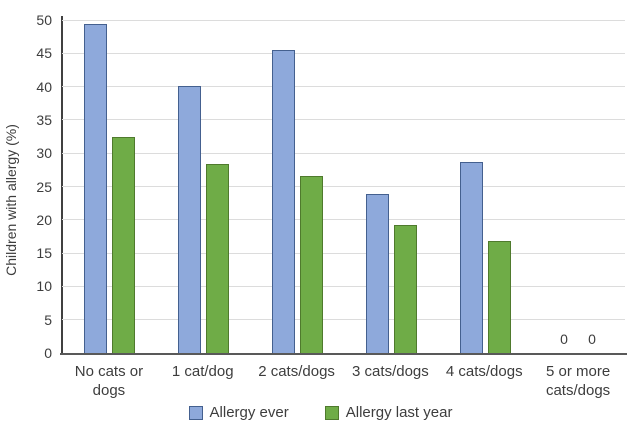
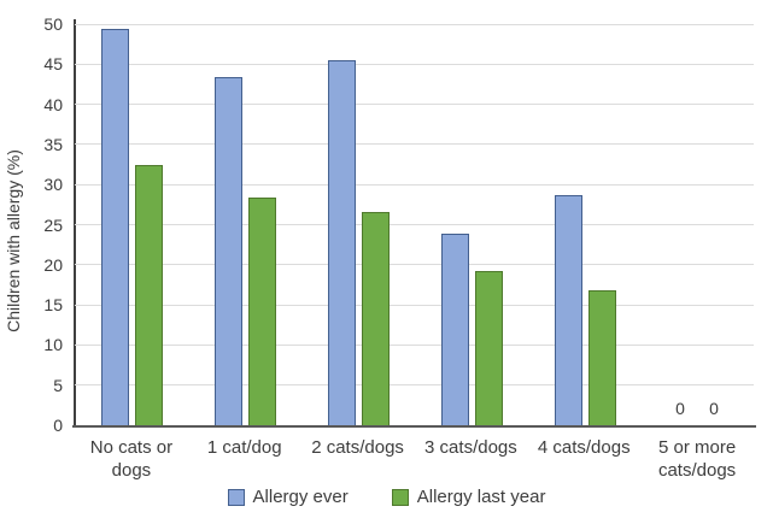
Allergy ever/1 cat/dog: 40 -> 43
